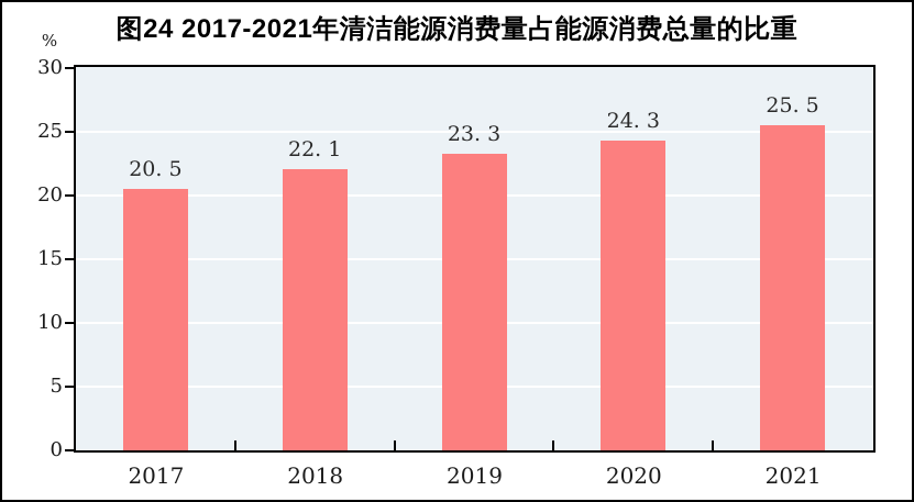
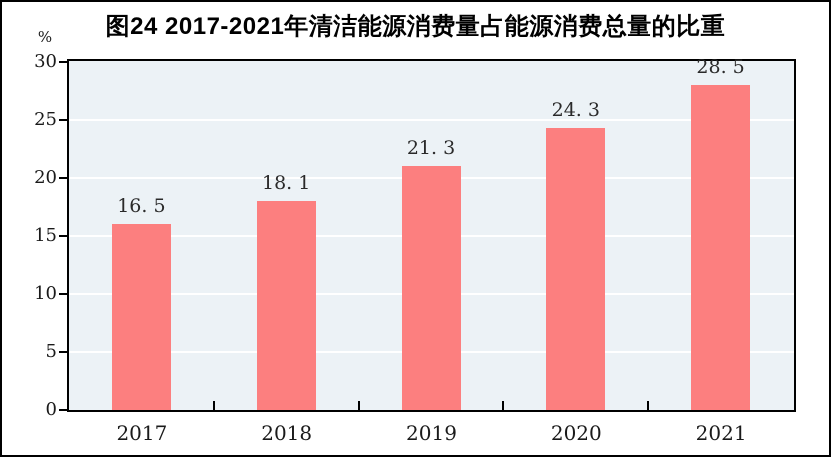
2017: 20 -> 16
2018: 22 -> 18
2019: 23 -> 21
2021: 25 -> 28
